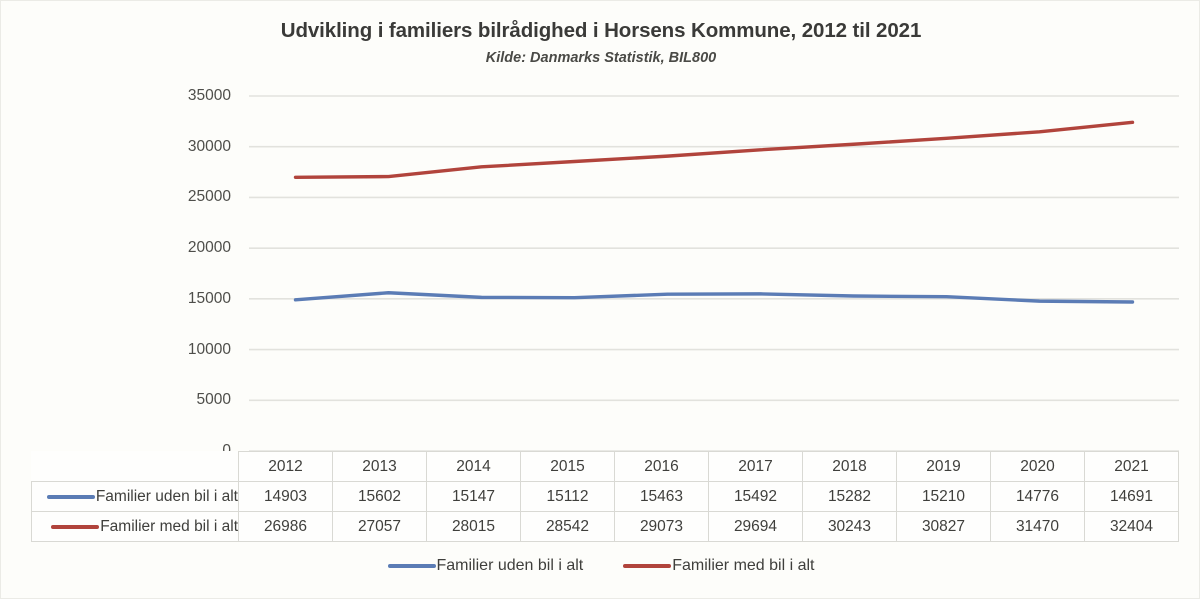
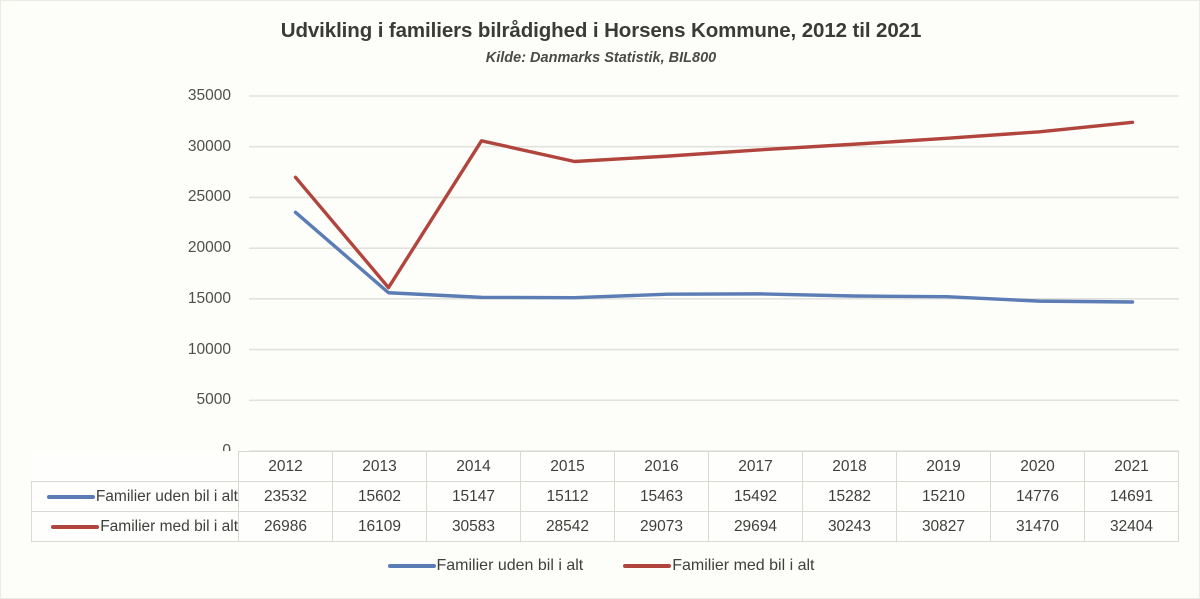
Familier uden bil i alt/2012: 14903 -> 23532
Familier med bil i alt/2013: 27057 -> 16109
Familier med bil i alt/2014: 28015 -> 30583
